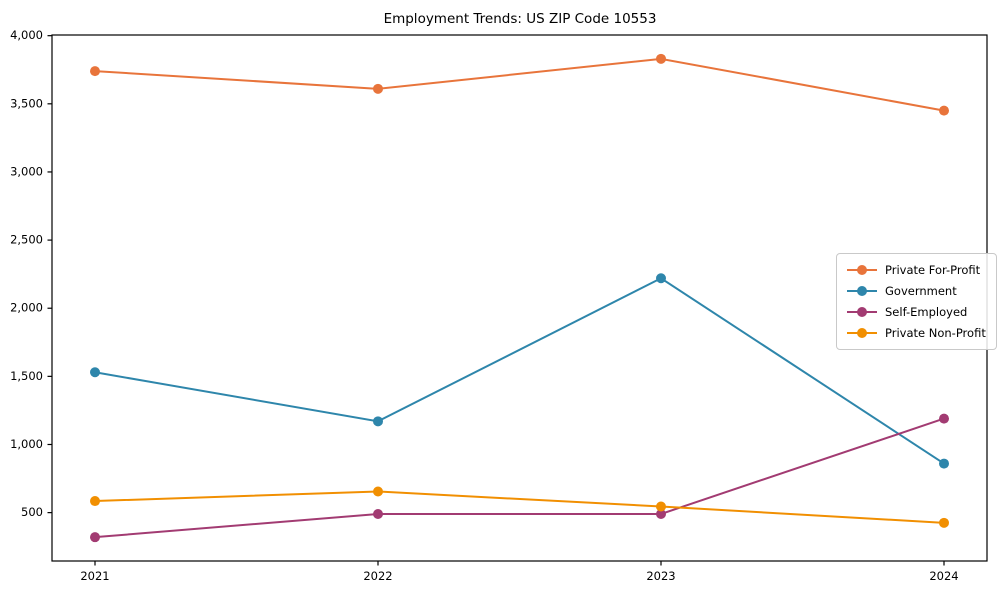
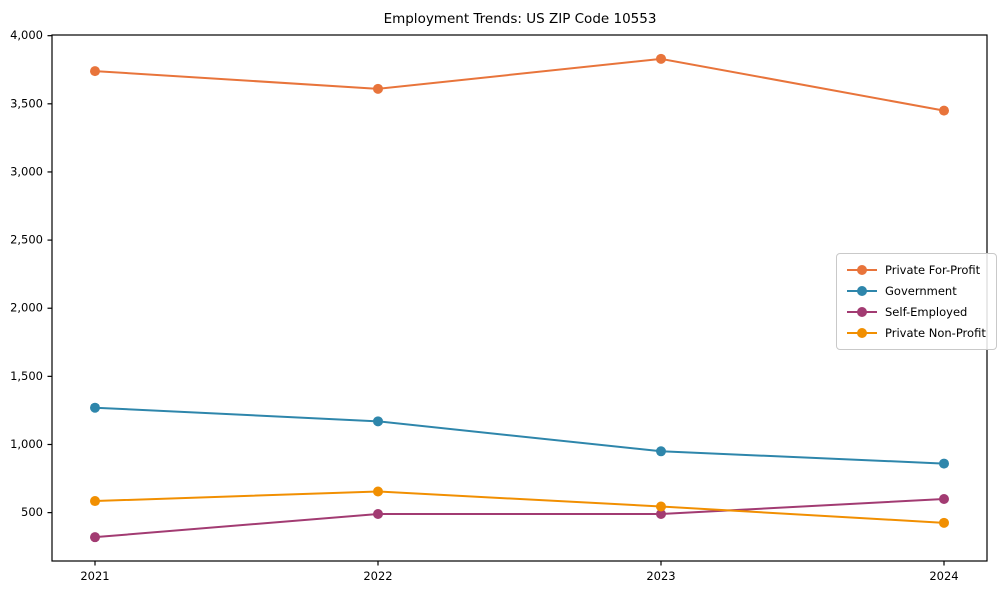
Government/2021: 1530 -> 1270
Government/2023: 2220 -> 950
Self-Employed/2024: 1190 -> 600
